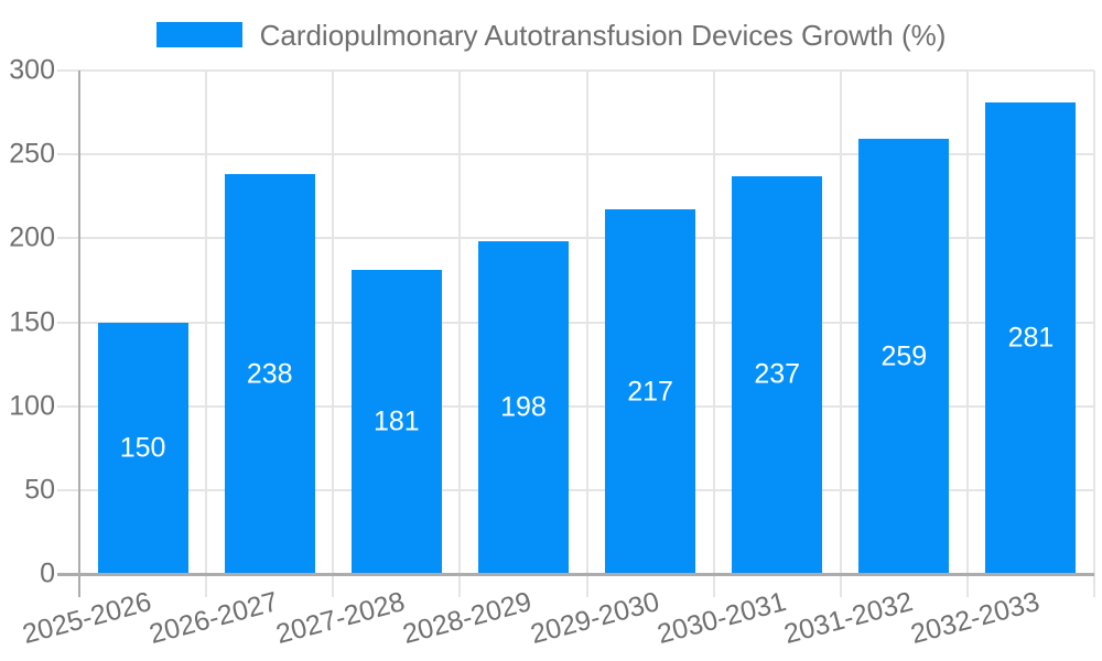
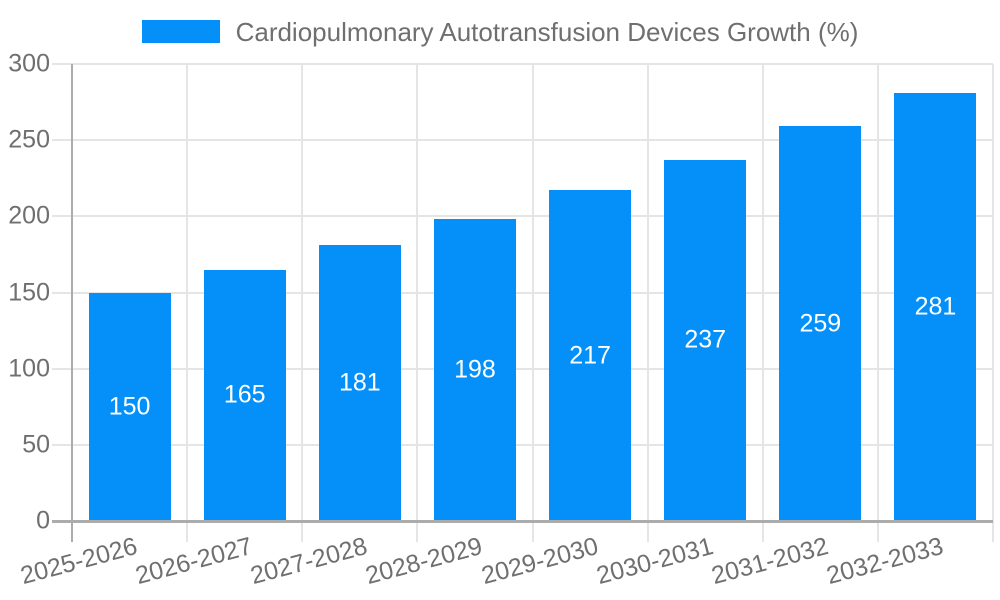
2026-2027: 238 -> 165
